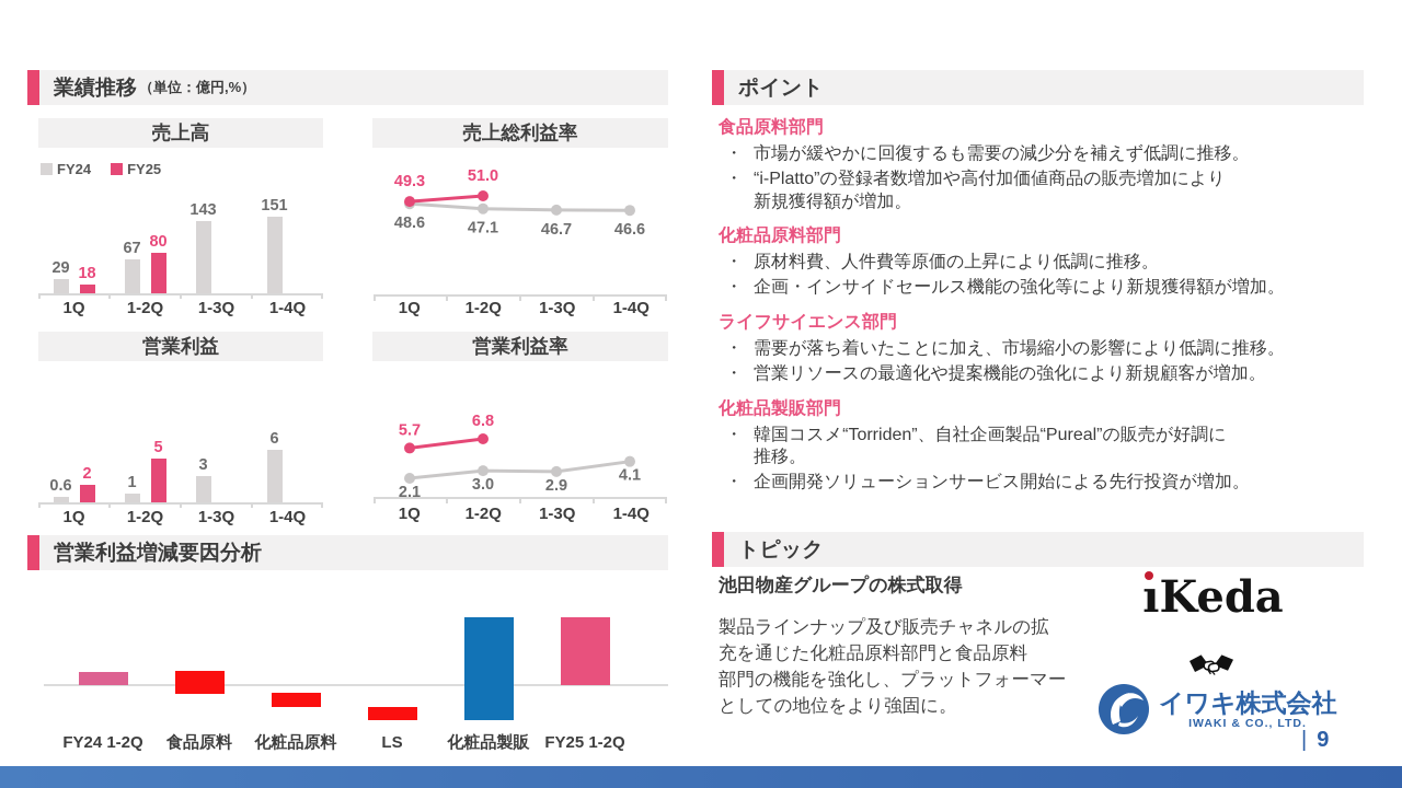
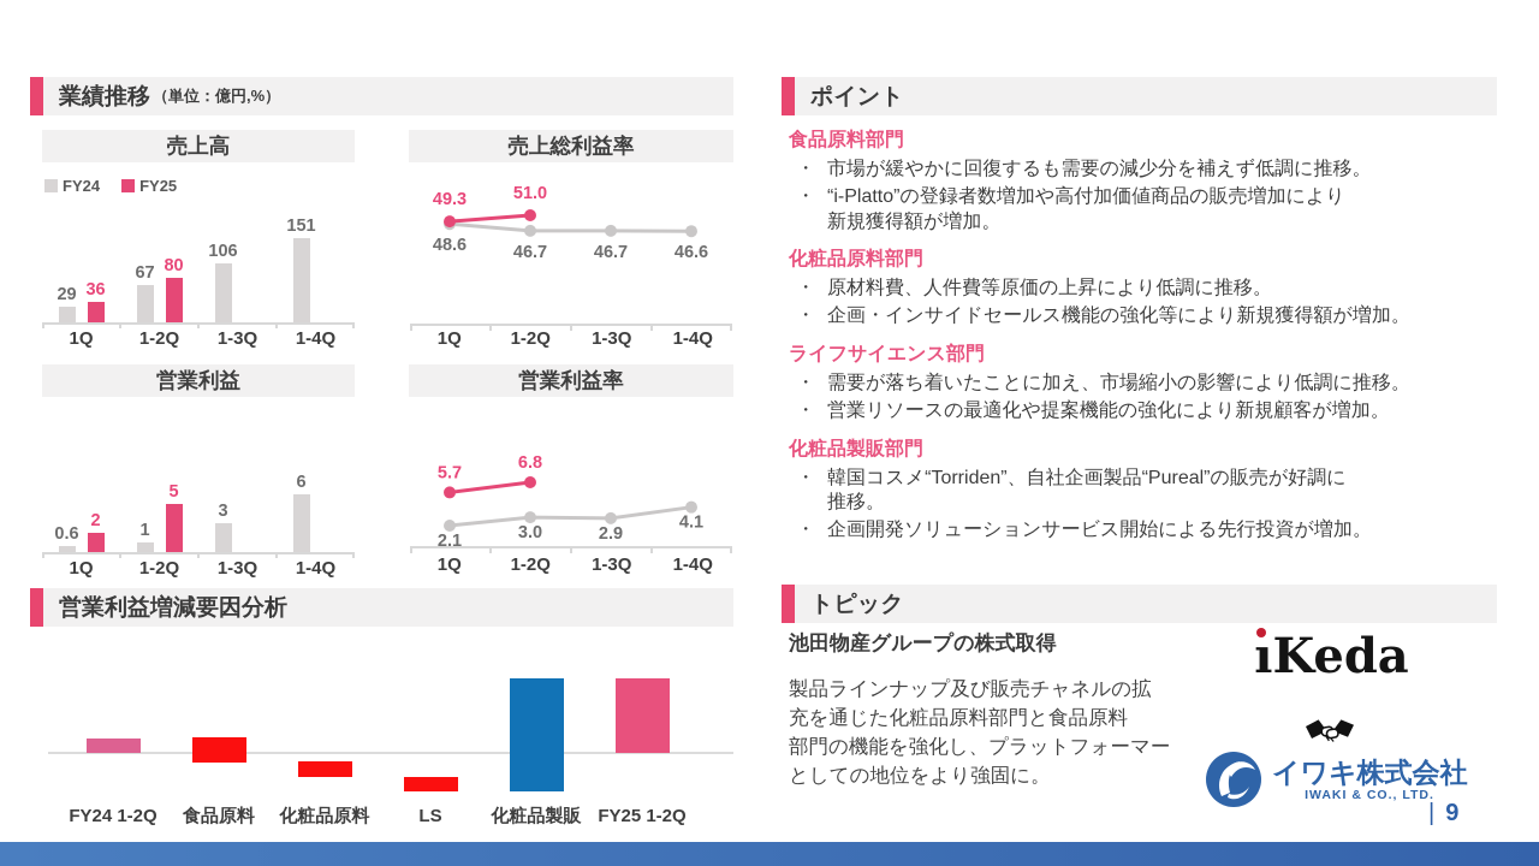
売上高/FY25/1Q: 18 -> 36
売上高/FY24/1-3Q: 143 -> 106
売上総利益率/FY24/1-2Q: 47.1 -> 46.7
